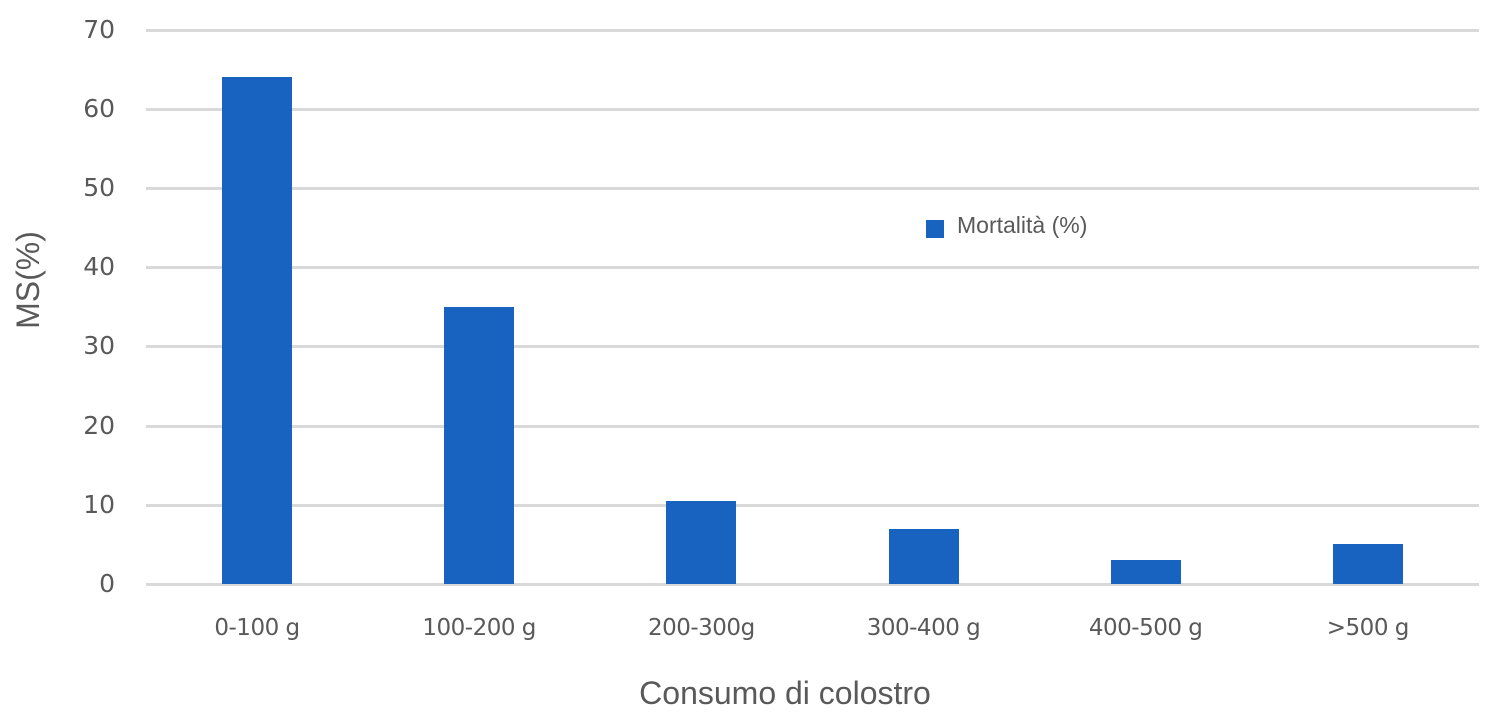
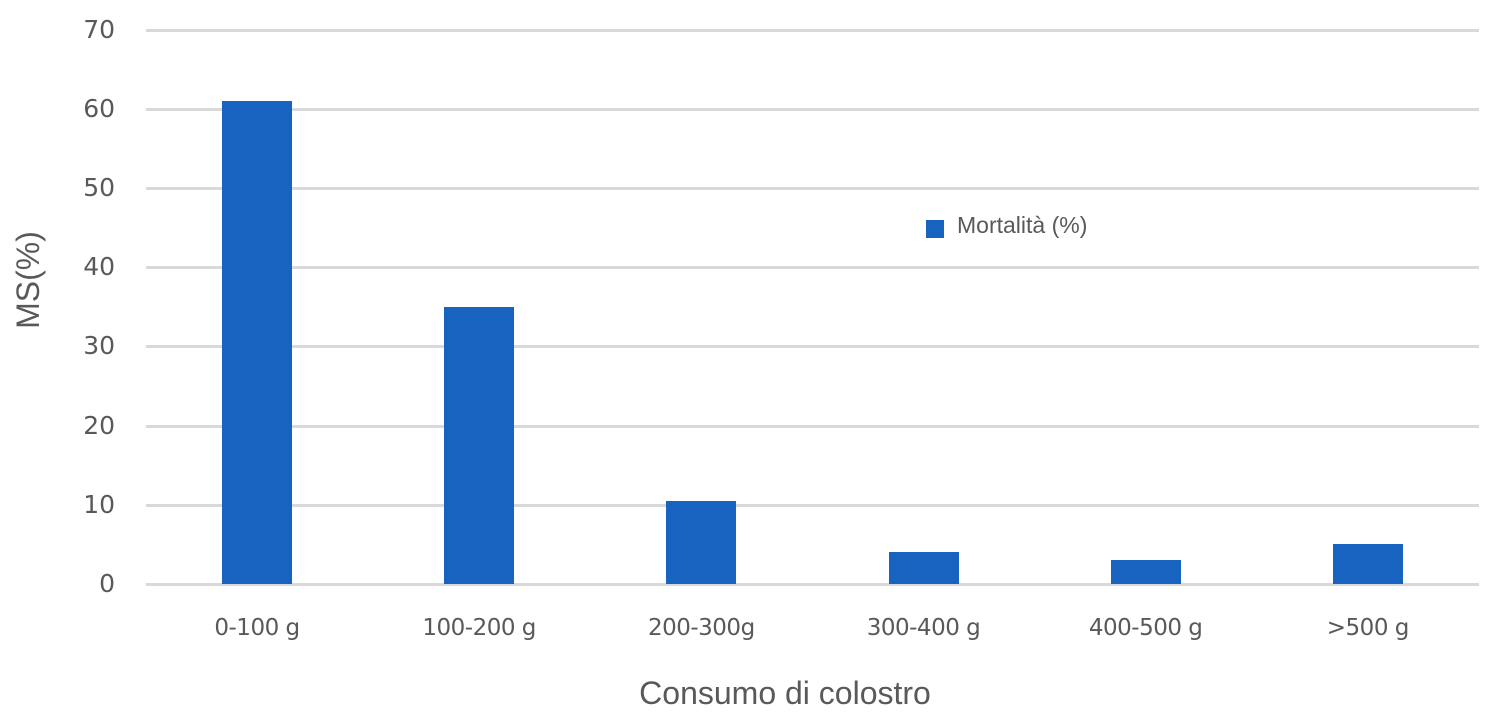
0-100 g: 64 -> 61
300-400 g: 7 -> 4
